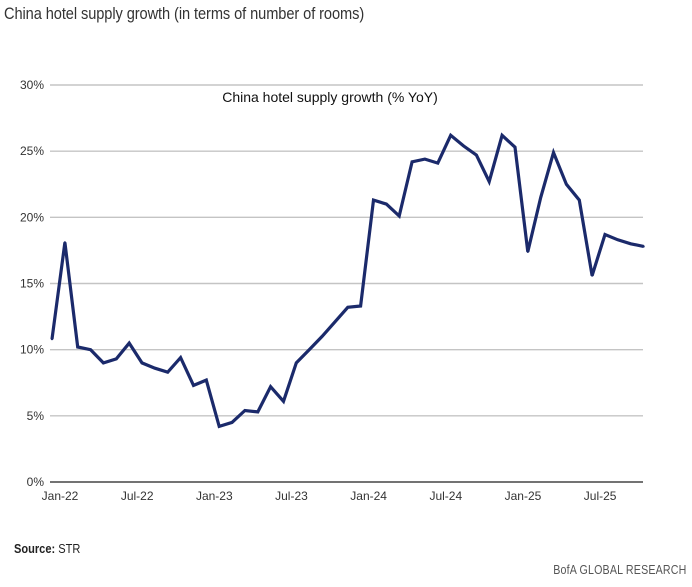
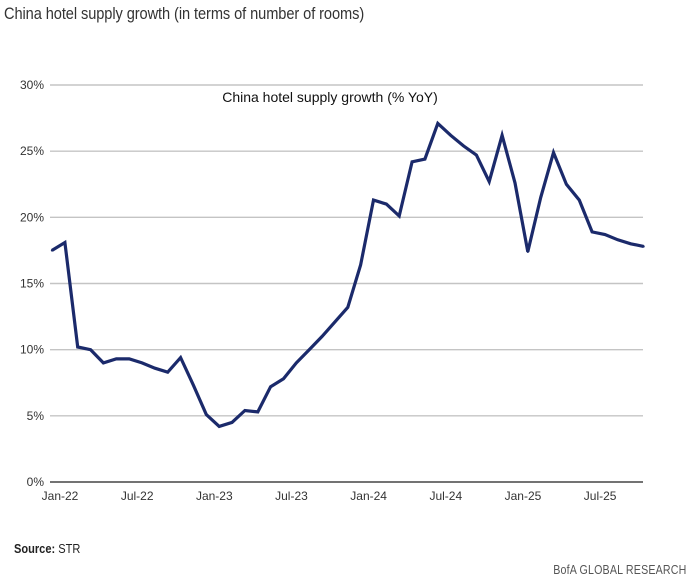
Jan-22: 10.8% -> 17.5%
Jul-22: 10.5% -> 9.3%
Jan-23: 7.7% -> 5.1%
Jul-23: 6.1% -> 7.8%
Jan-24: 13.3% -> 16.4%
Jul-24: 24.1% -> 27.1%
Jan-25: 25.3% -> 22.6%
Jul-25: 15.6% -> 18.9%
